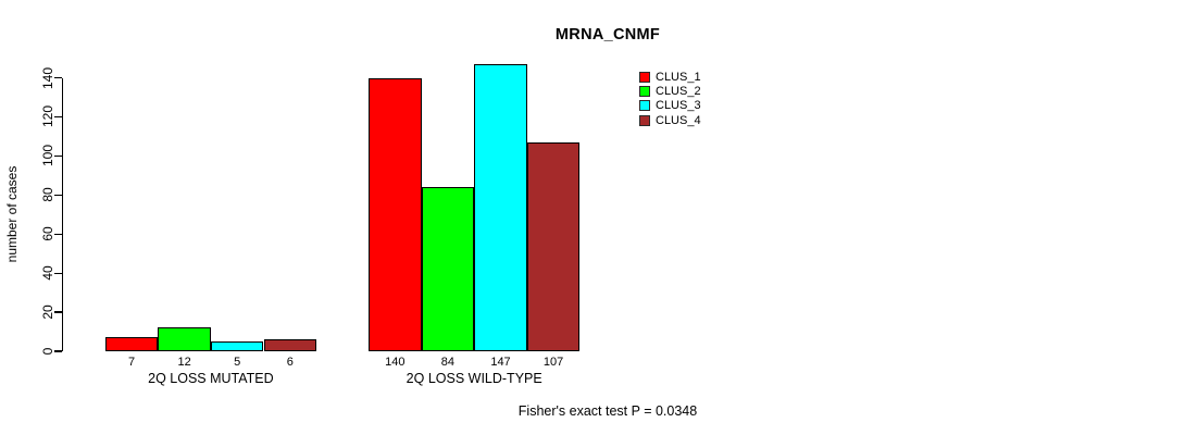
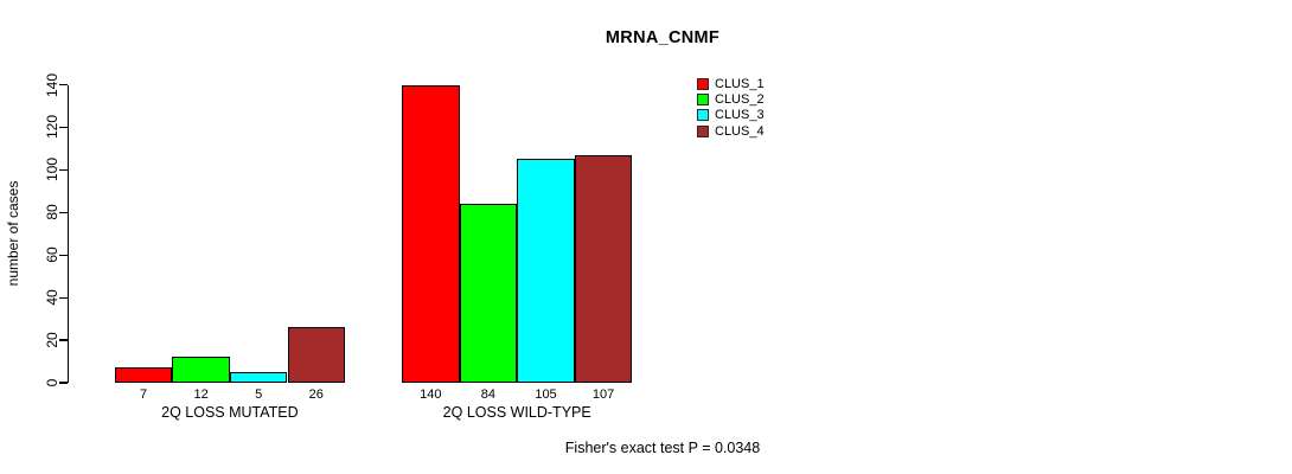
CLUS_4/2Q LOSS MUTATED: 6 -> 26
CLUS_3/2Q LOSS WILD-TYPE: 147 -> 105
